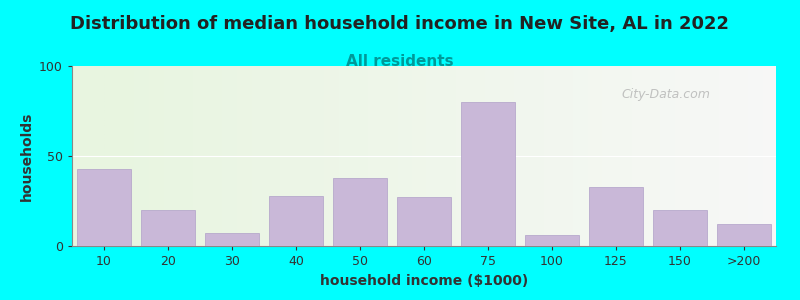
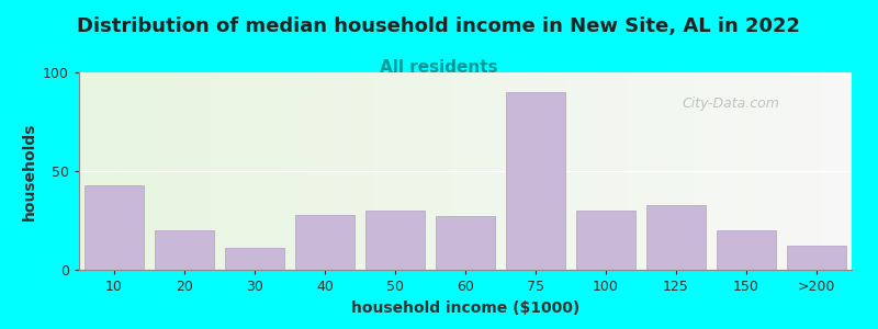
30: 7 -> 11
50: 38 -> 30
75: 80 -> 90
100: 6 -> 30
